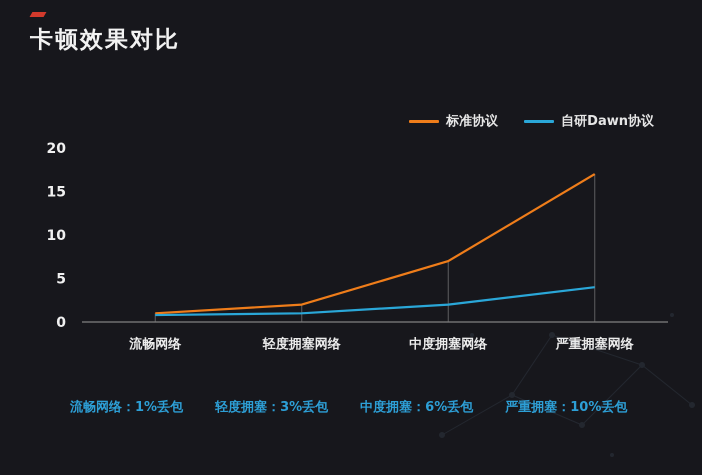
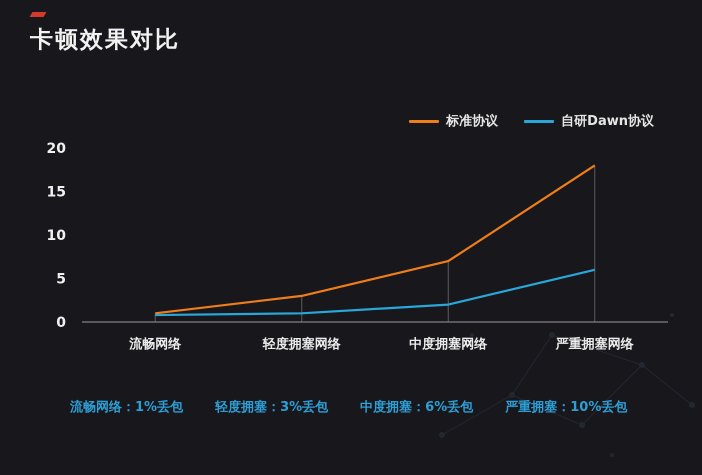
标准协议/轻度拥塞网络: 2 -> 3
标准协议/严重拥塞网络: 17 -> 18
自研Dawn协议/严重拥塞网络: 4 -> 6
